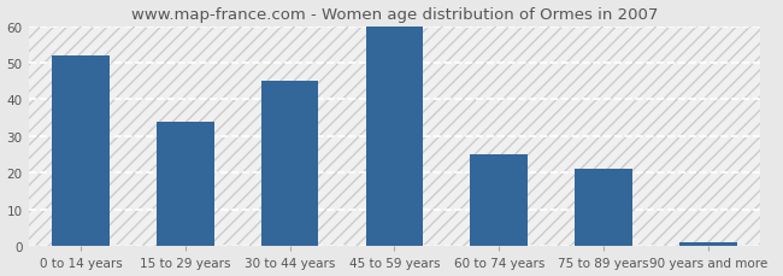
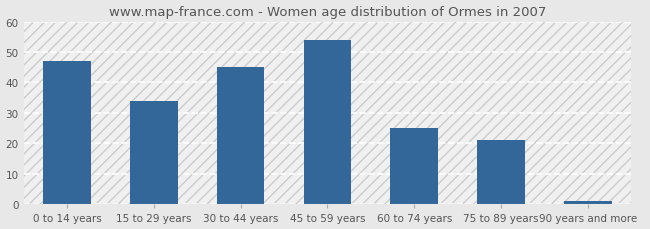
0 to 14 years: 52 -> 47
45 to 59 years: 60 -> 54
